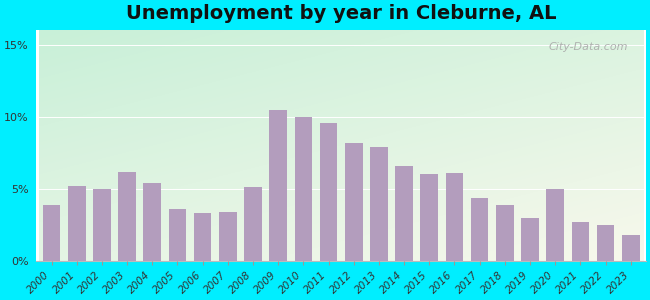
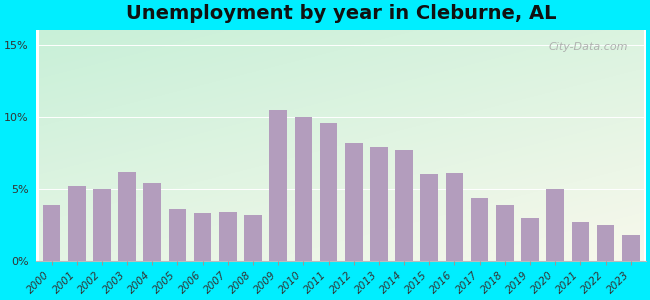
2008: 5.1% -> 3.2%
2014: 6.6% -> 7.7%
